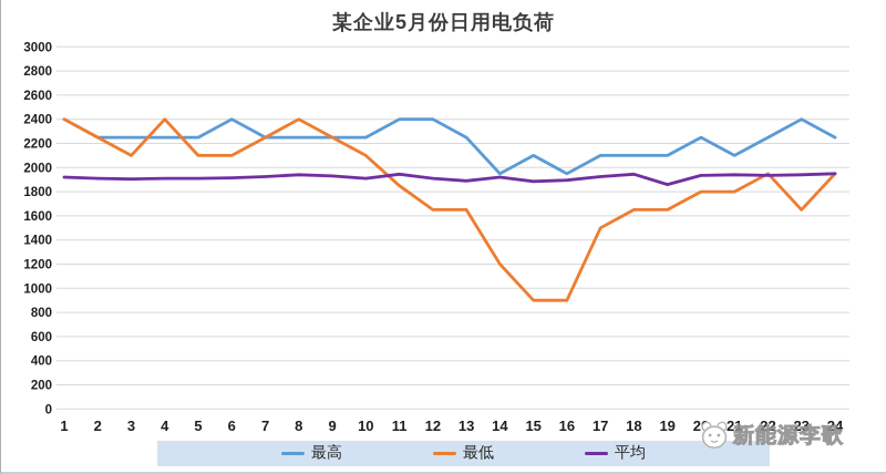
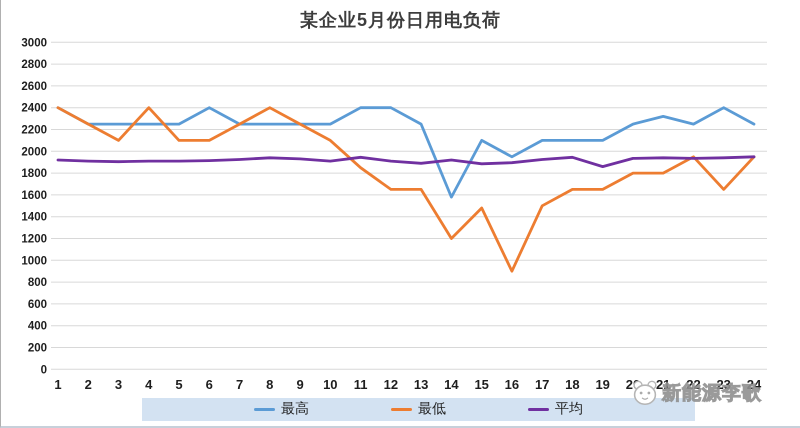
最高/14: 1950 -> 1580
最低/15: 900 -> 1480
最高/21: 2100 -> 2320
